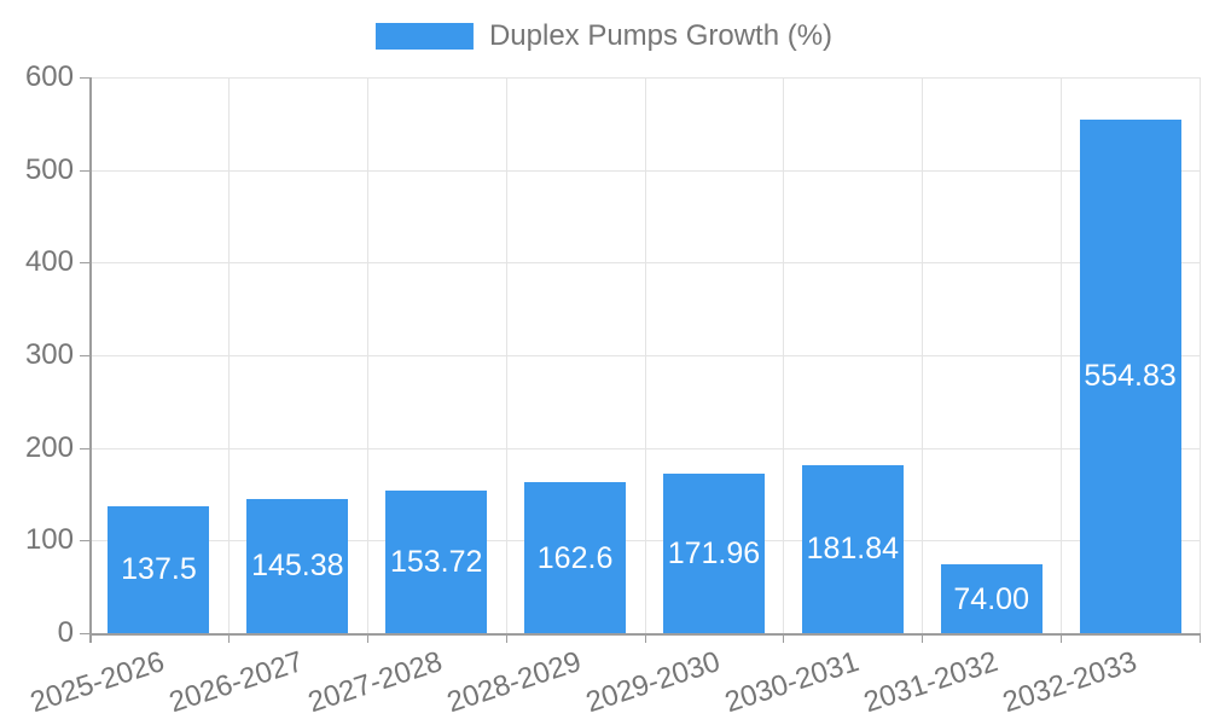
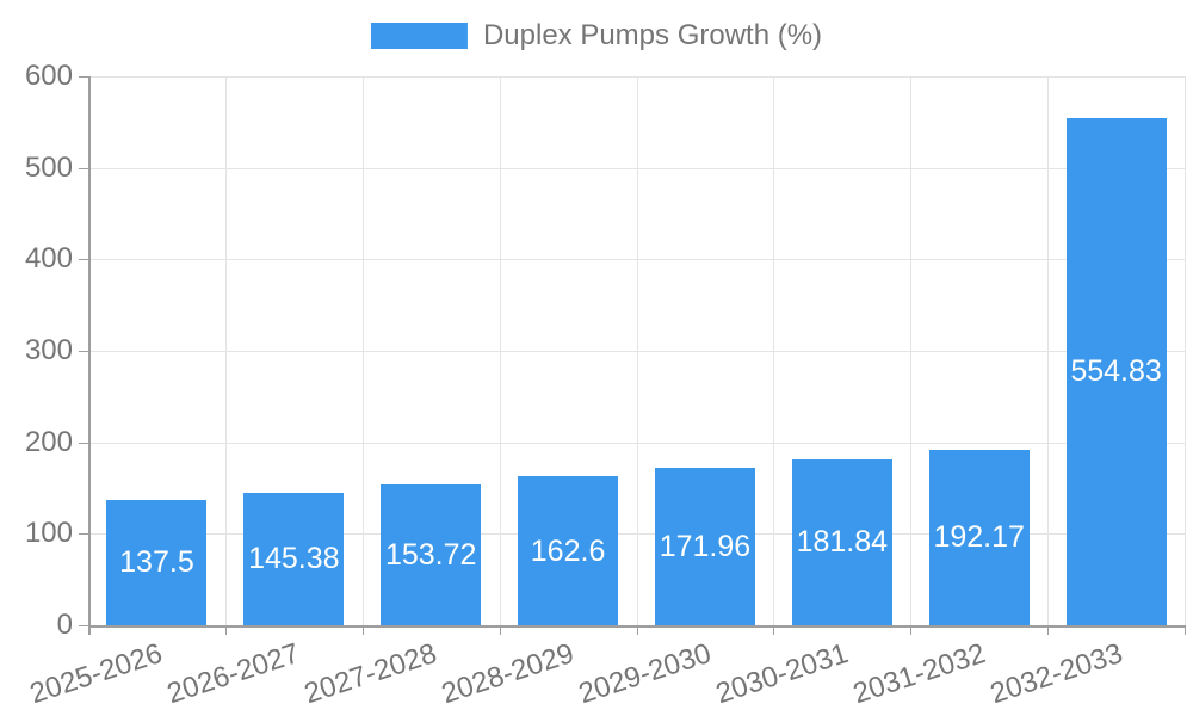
2031-2032: 74.00 -> 192.17
